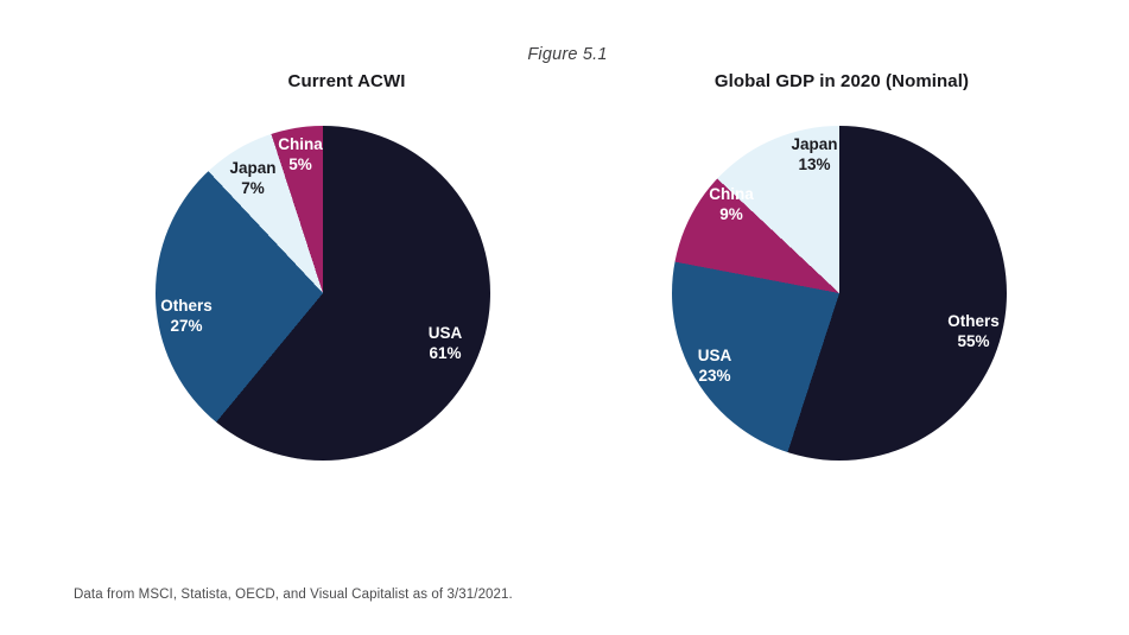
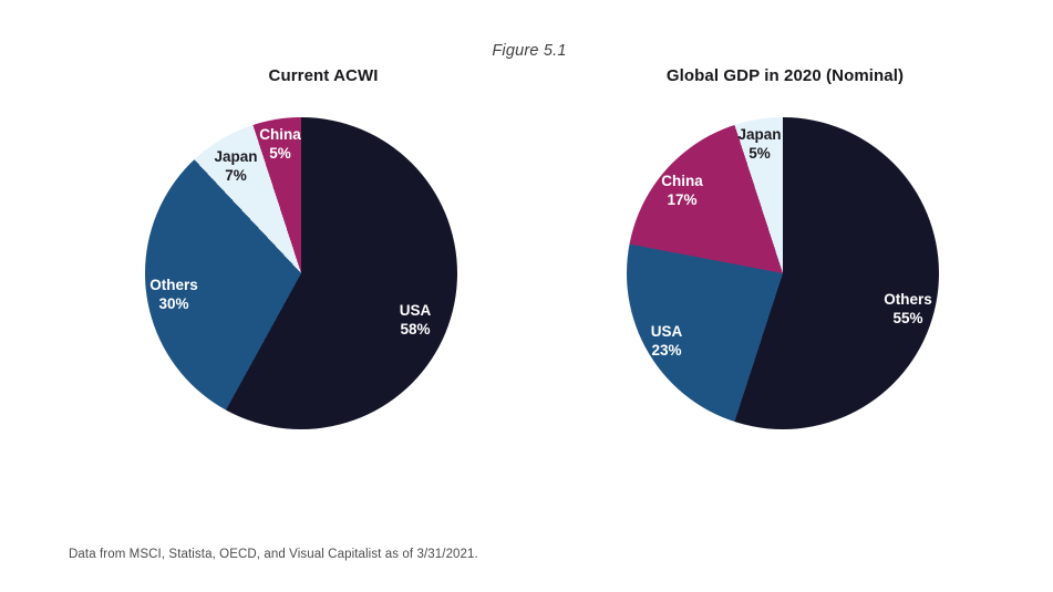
Current ACWI/USA: 61% -> 58%
Current ACWI/Others: 27% -> 30%
Global GDP in 2020 (Nominal)/China: 9% -> 17%
Global GDP in 2020 (Nominal)/Japan: 13% -> 5%
